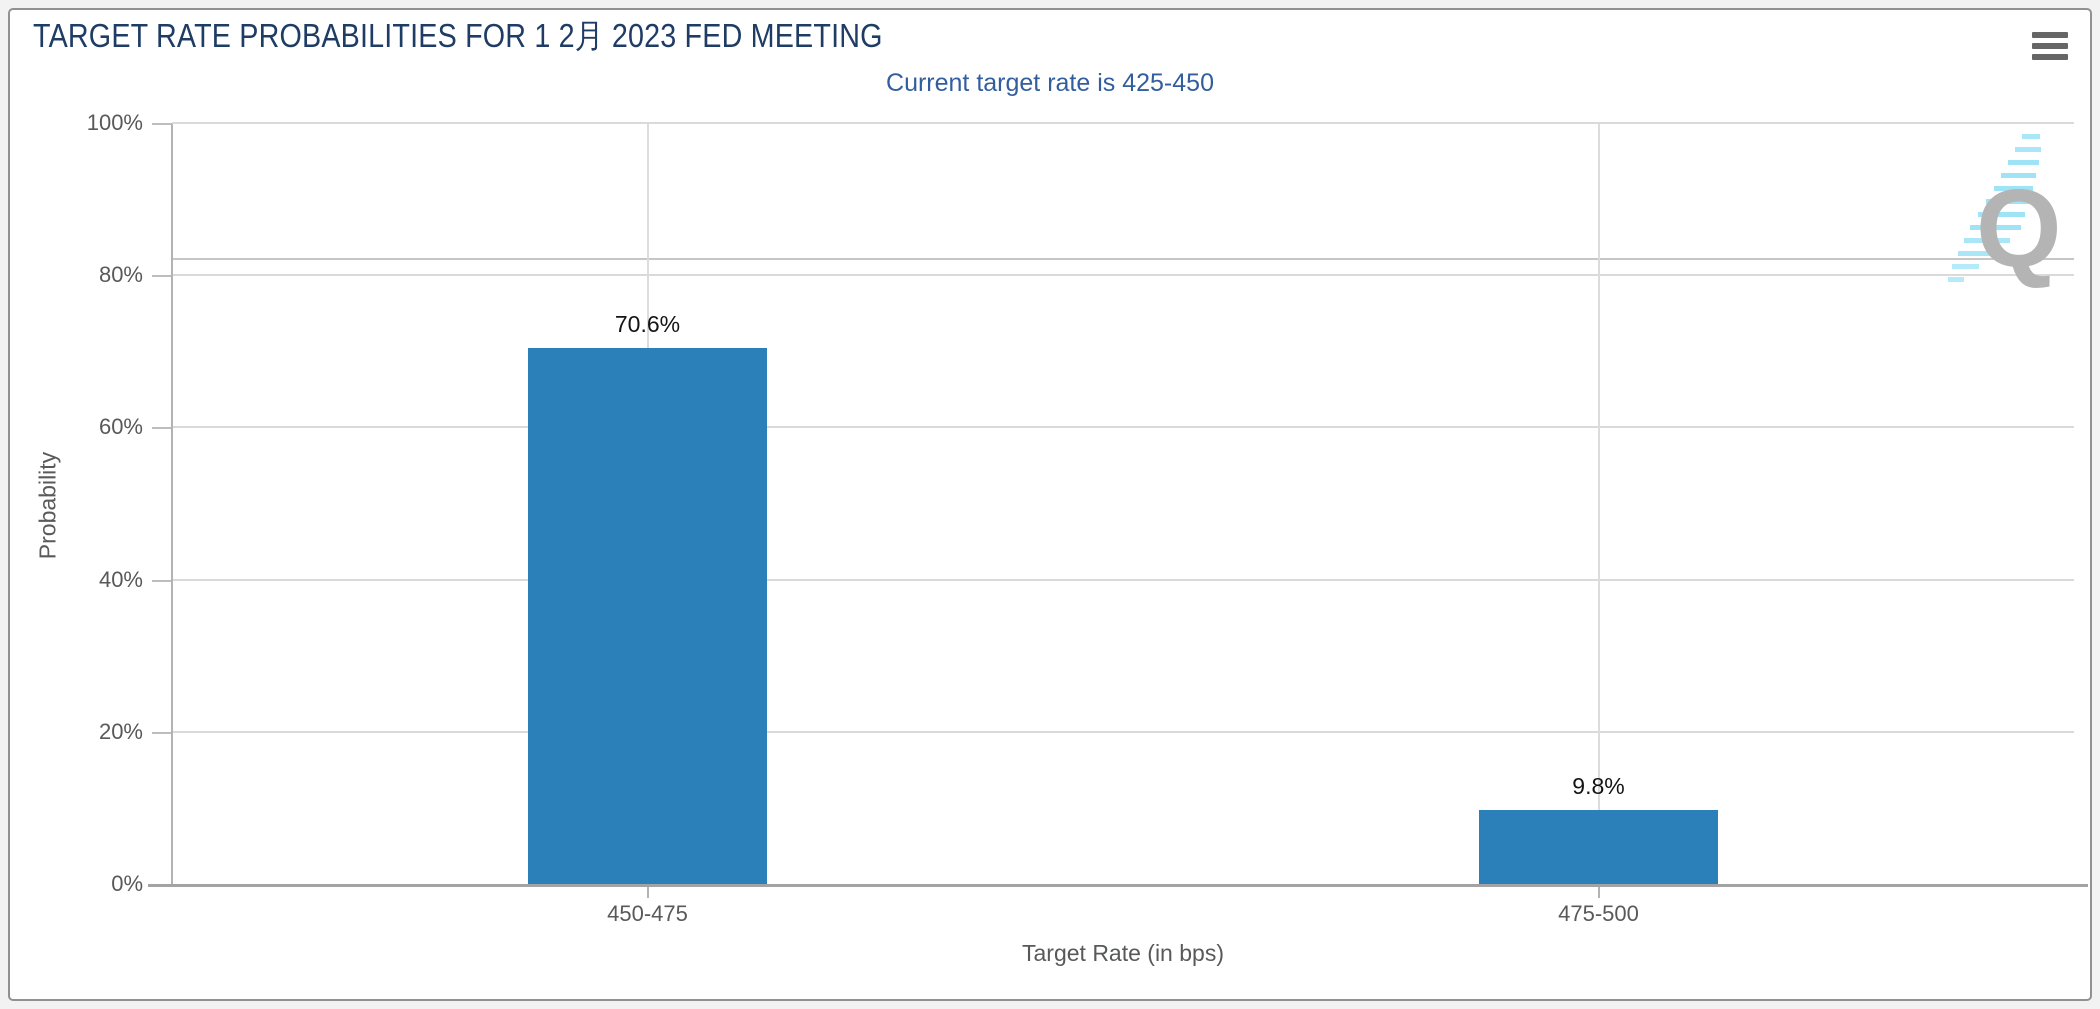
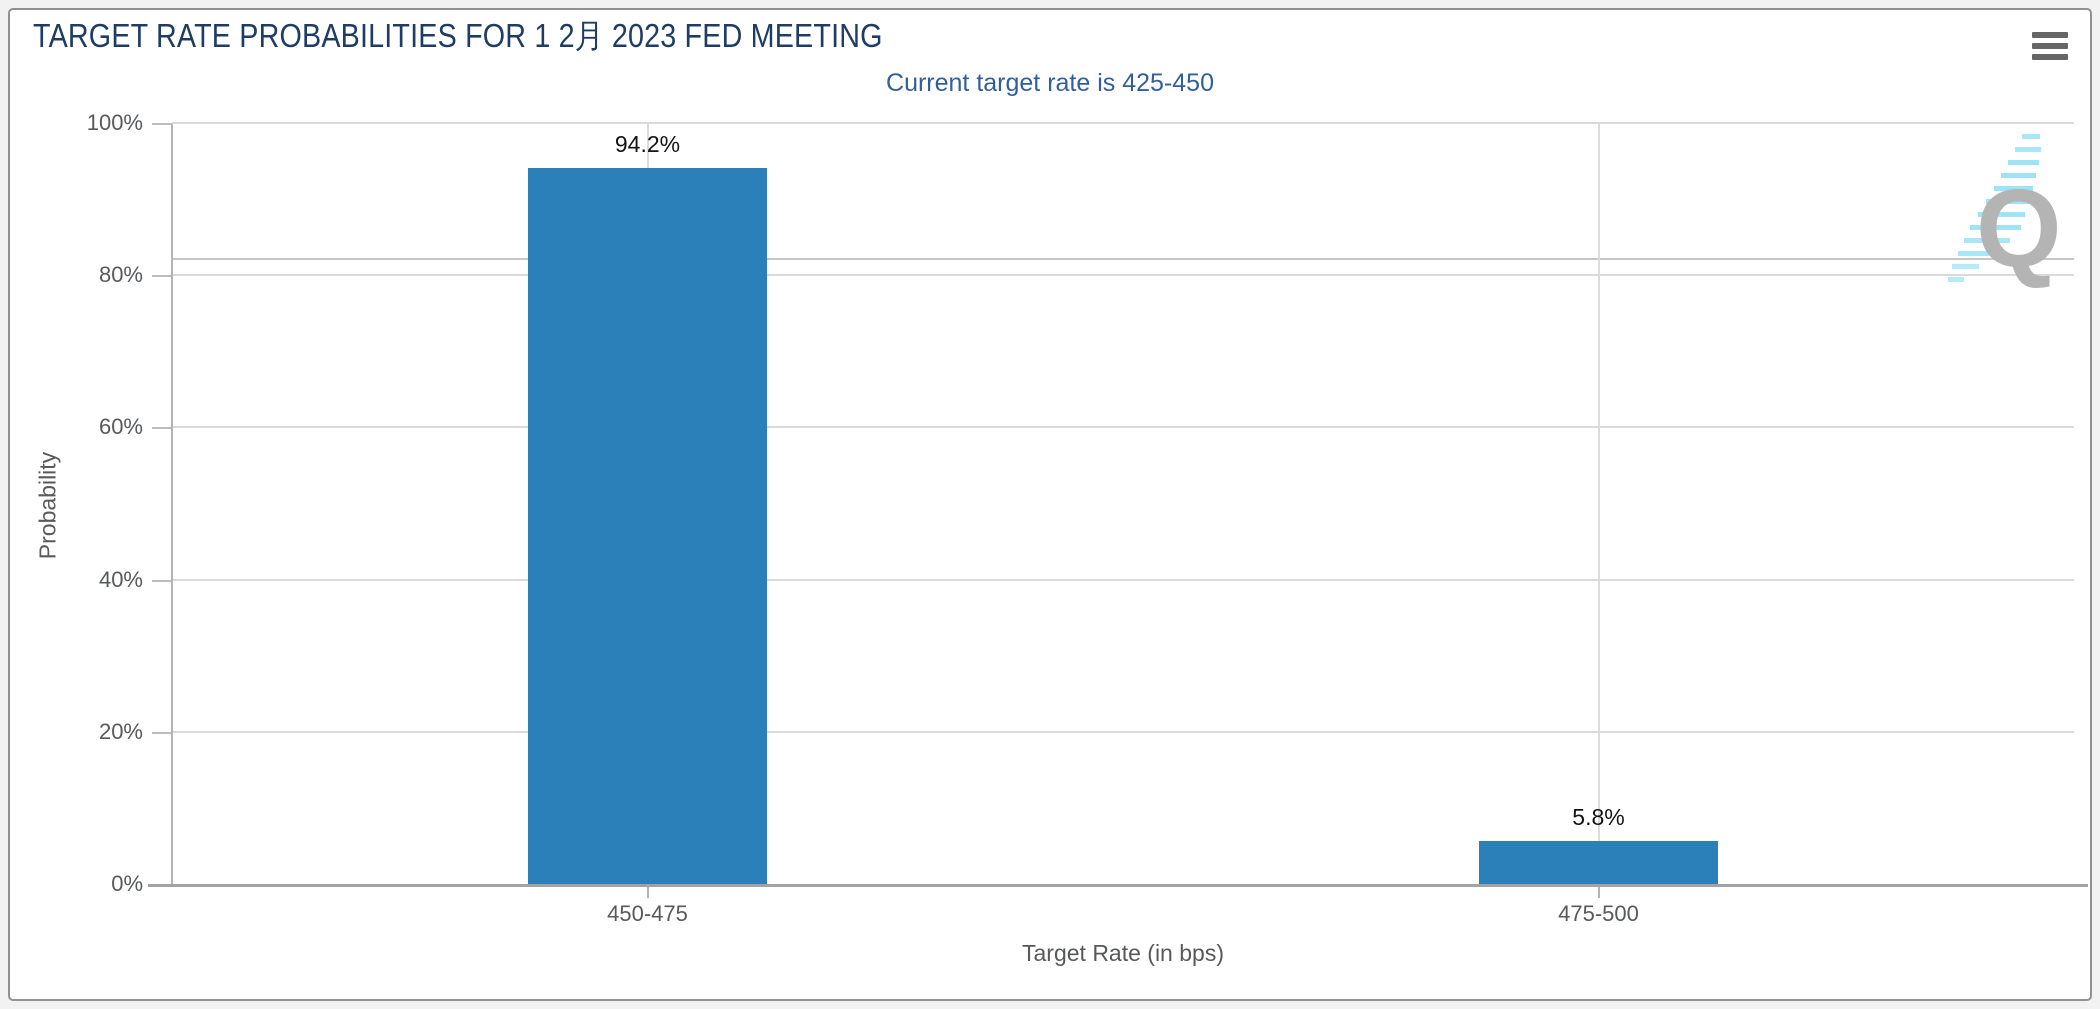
450-475: 70.6% -> 94.2%
475-500: 9.8% -> 5.8%
